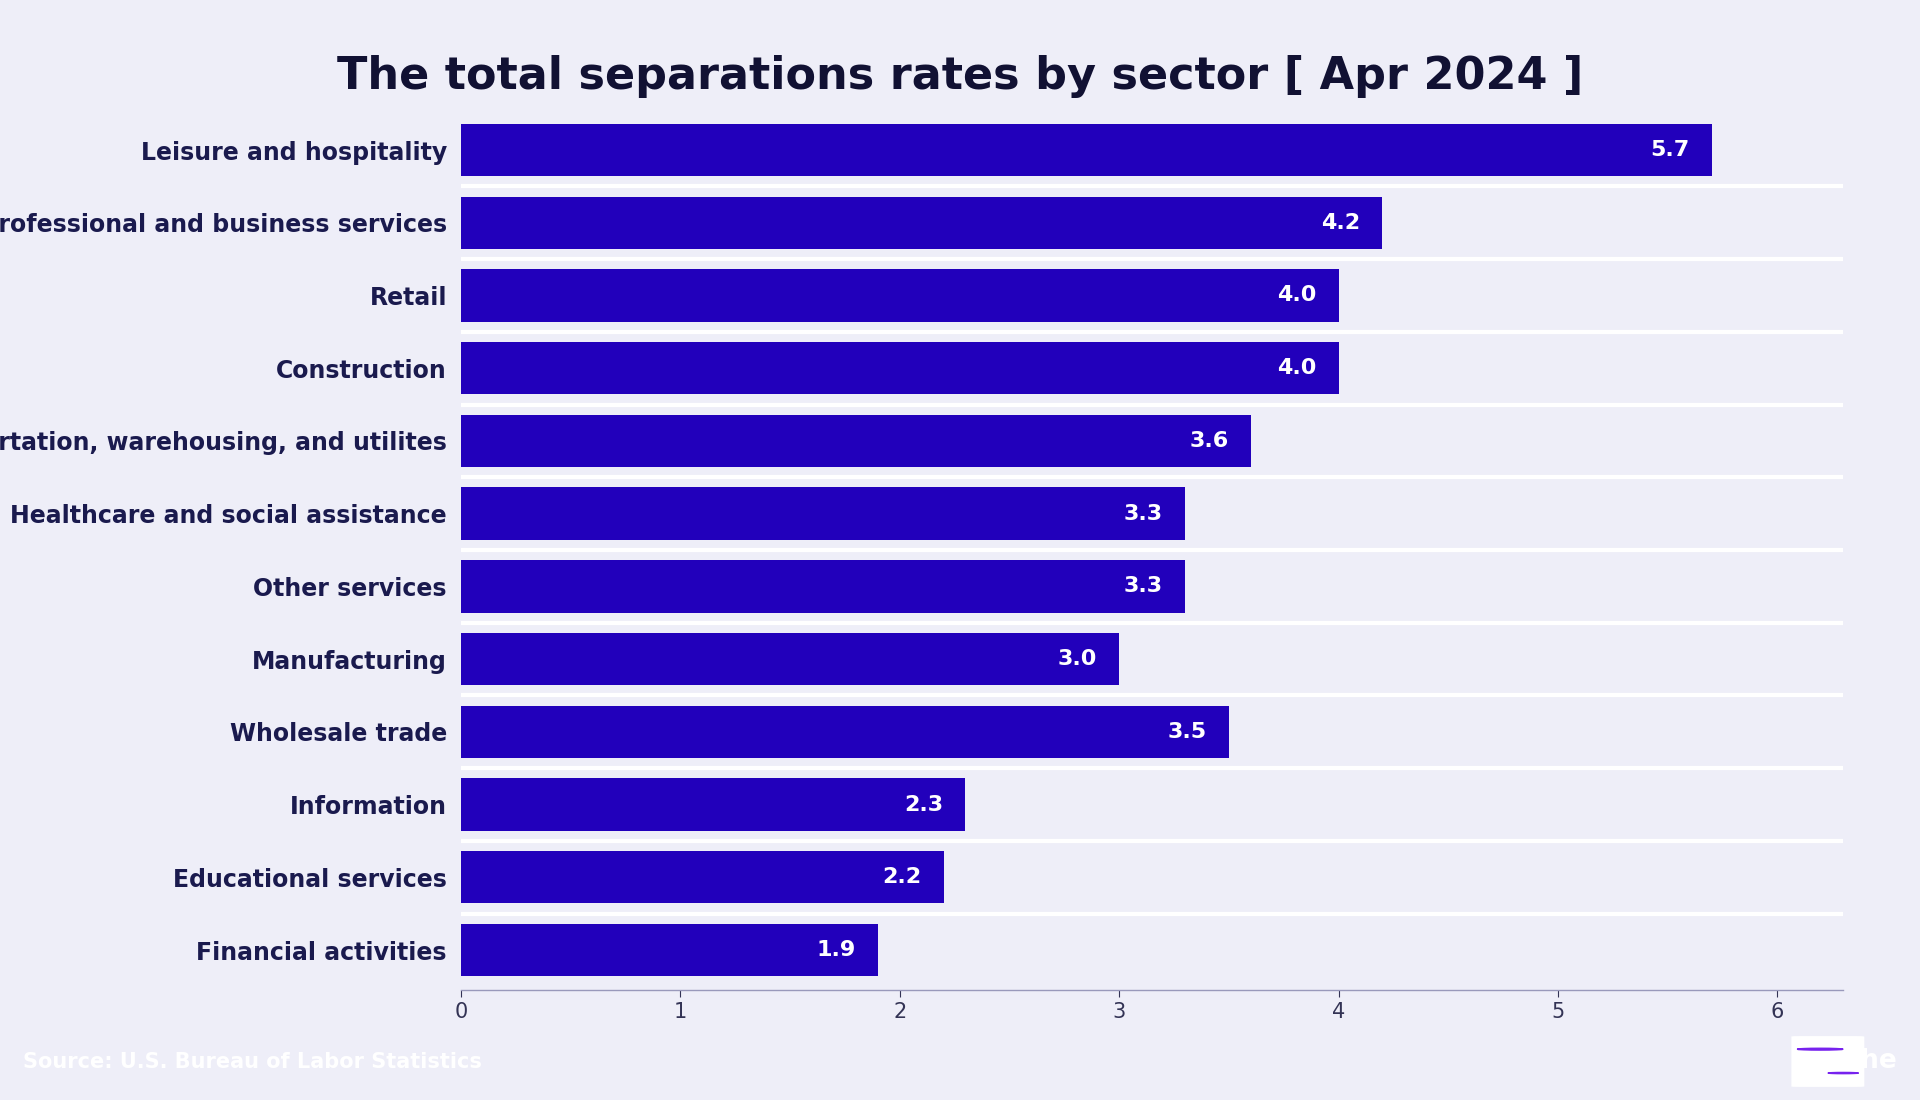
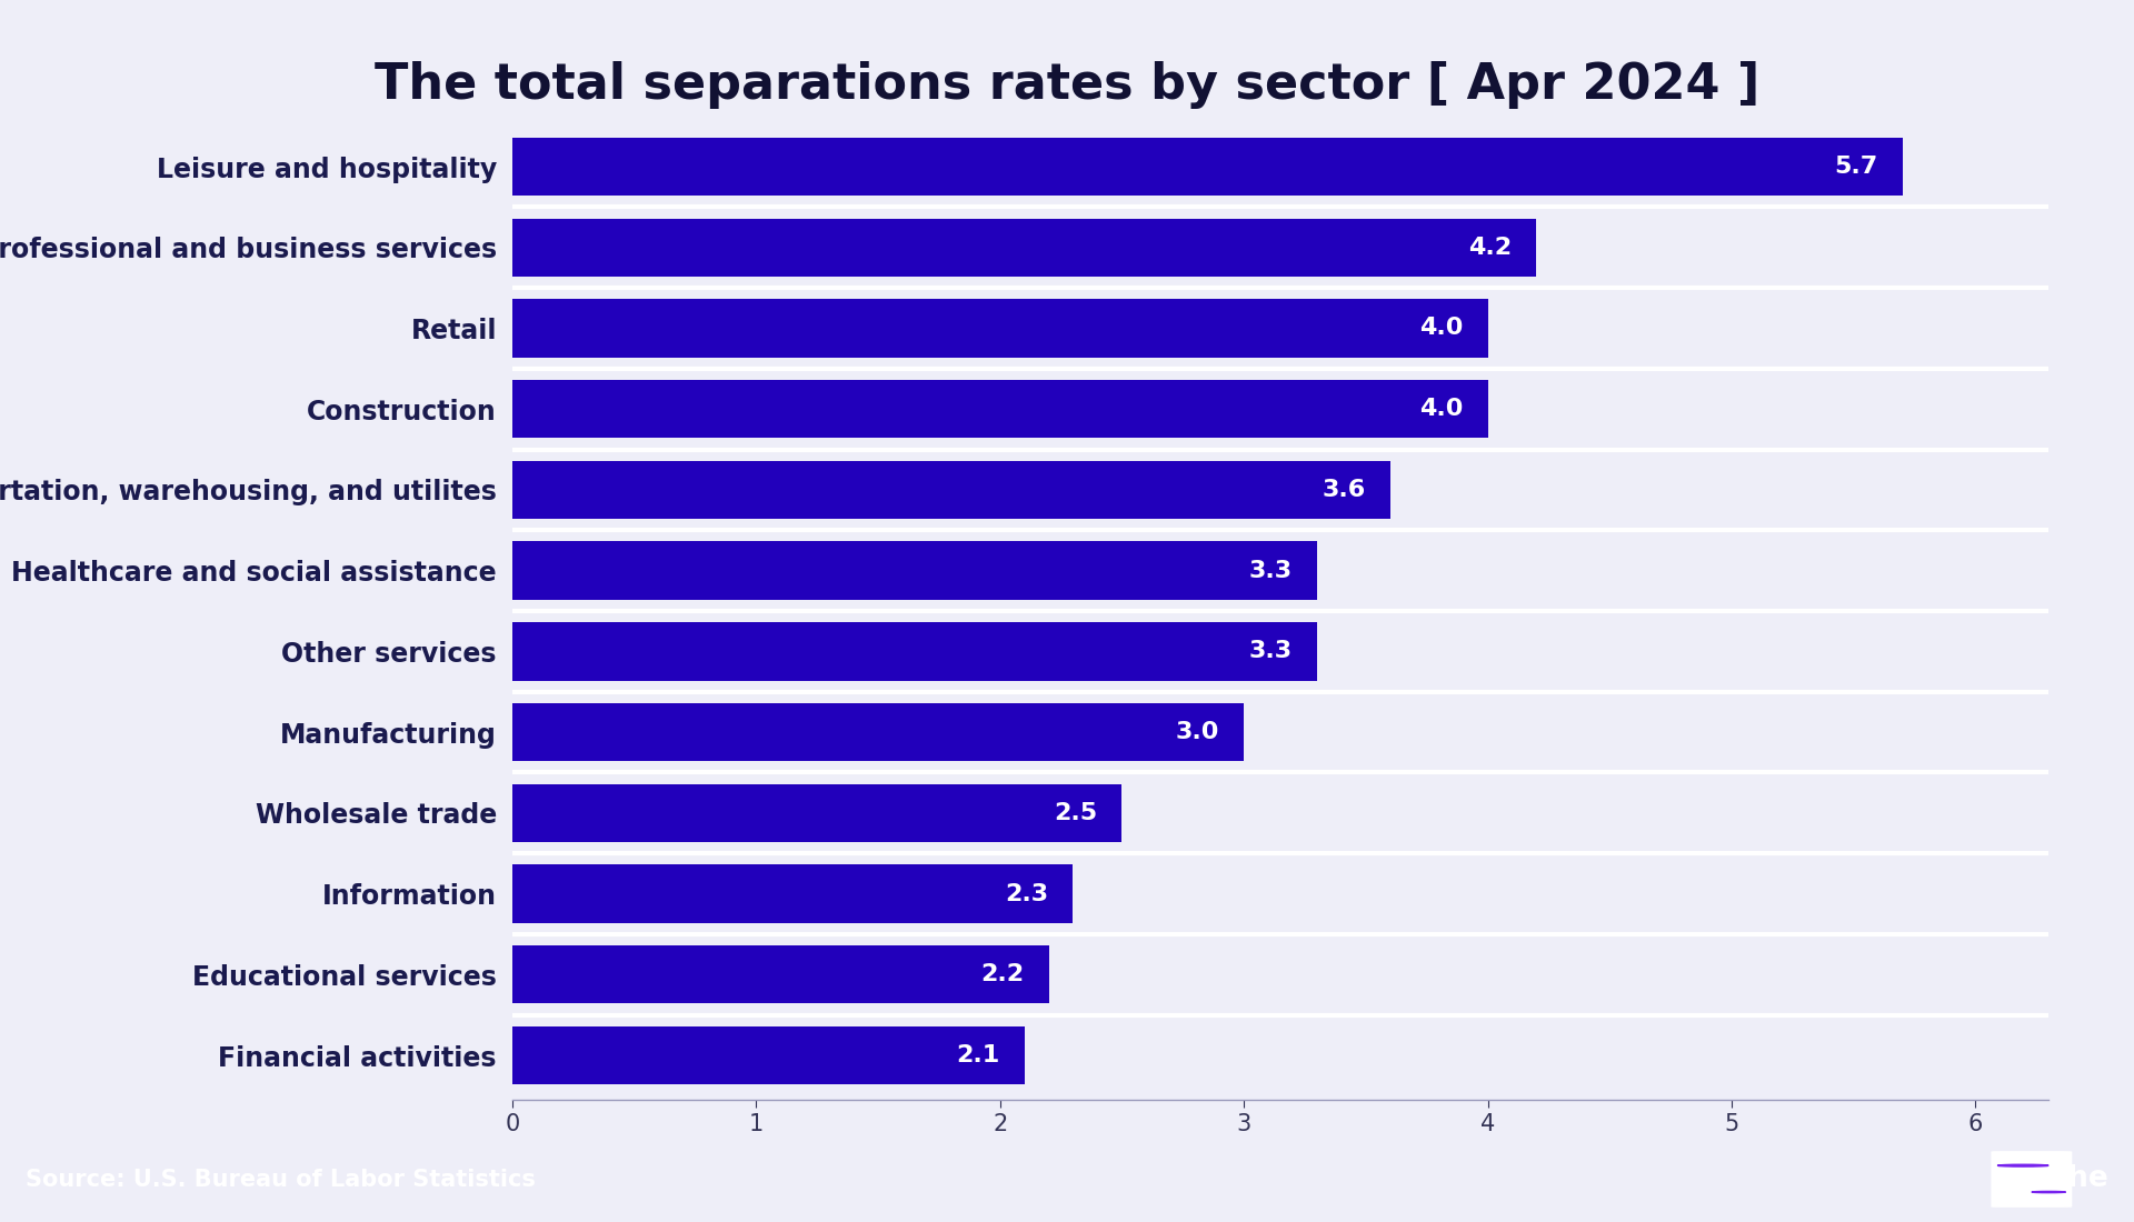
Wholesale trade: 3.5 -> 2.5
Financial activities: 1.9 -> 2.1
